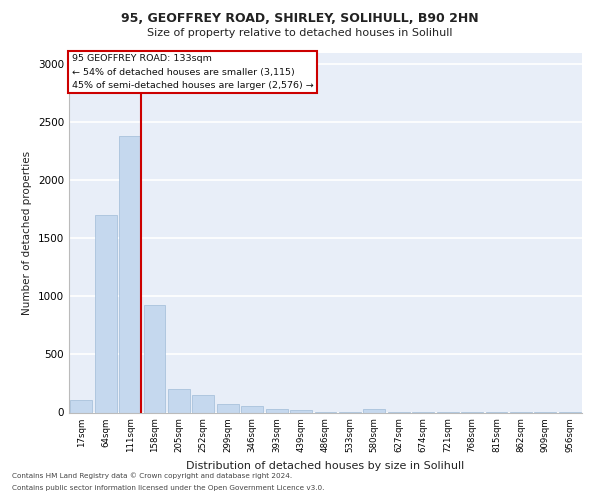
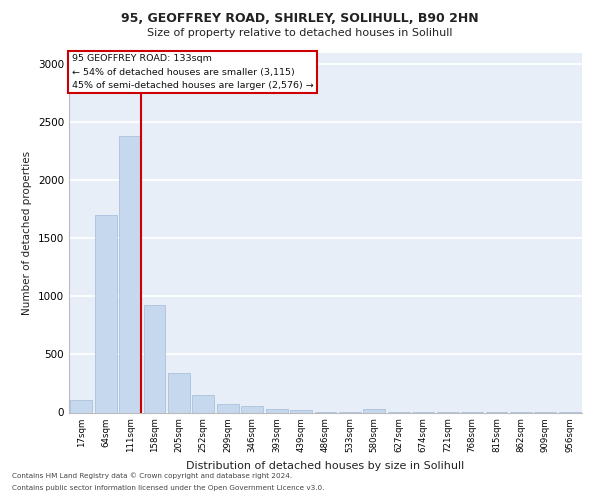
205sqm: 200 -> 340
